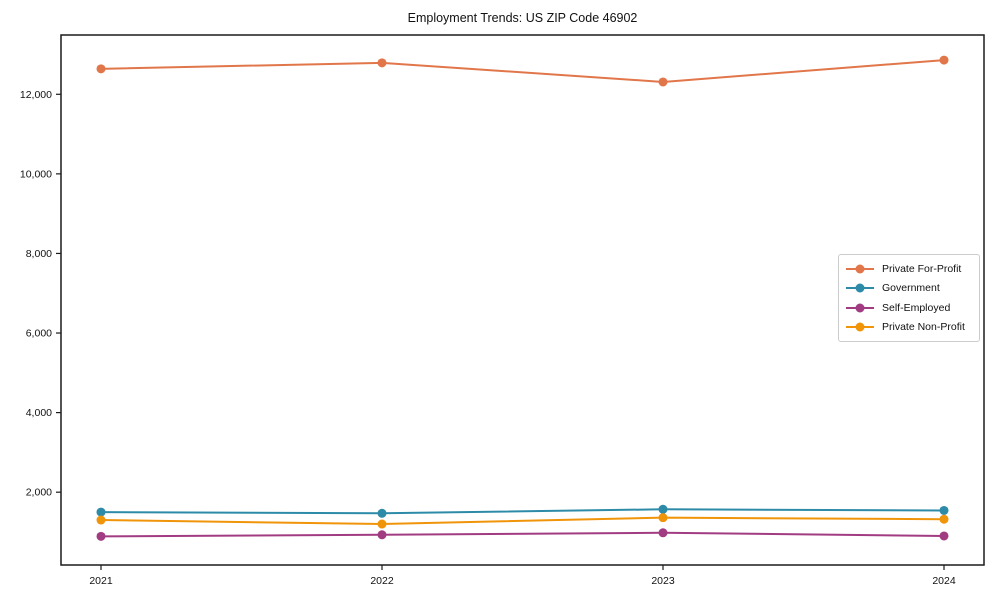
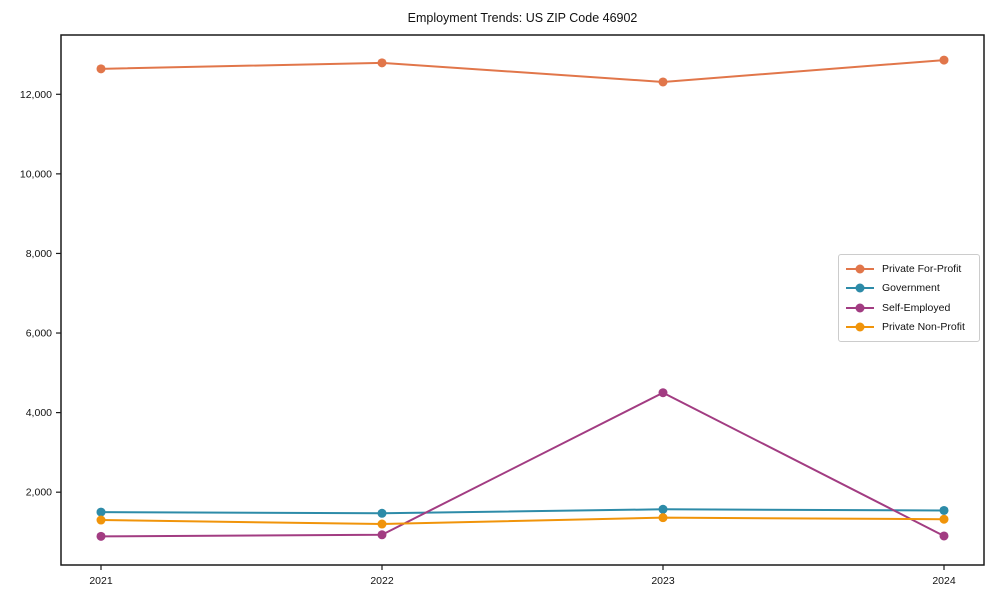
Self-Employed/2023: 1000 -> 4500
